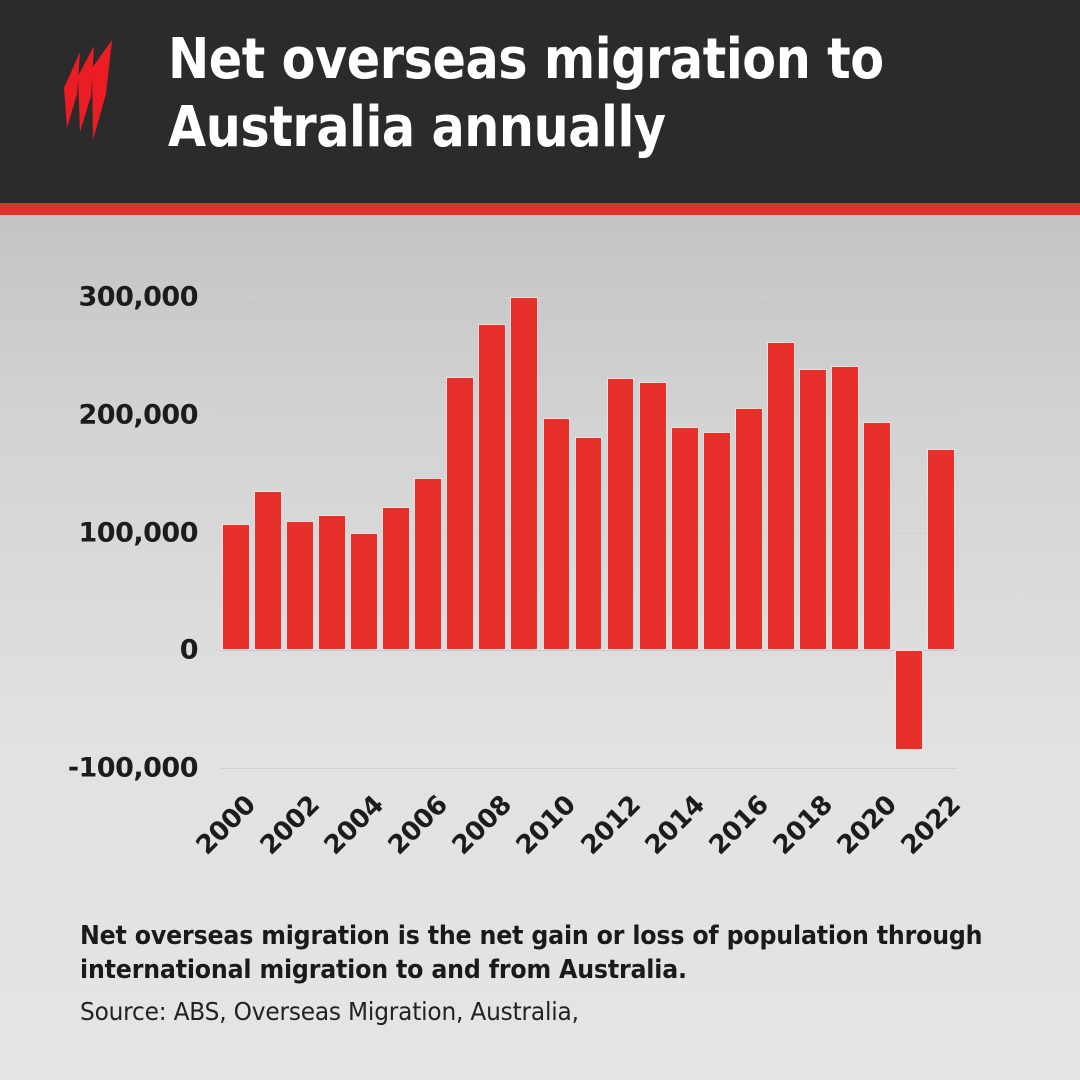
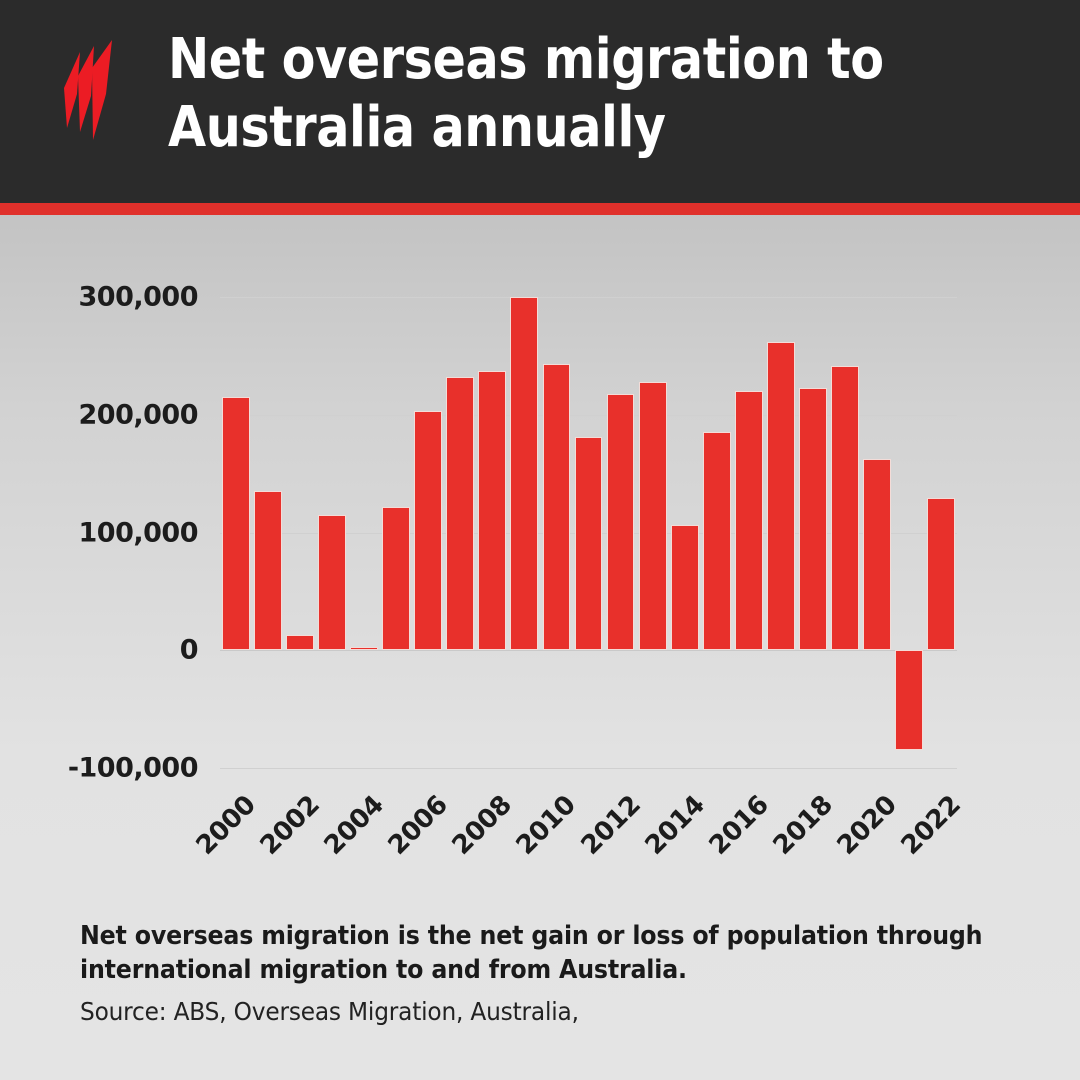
2000: 107000 -> 215000
2002: 110000 -> 13000
2004: 100000 -> 3000
2006: 146000 -> 203000
2008: 277000 -> 237000
2010: 197000 -> 243000
2012: 231000 -> 218000
2014: 190000 -> 106000
2016: 206000 -> 220000
2018: 239000 -> 223000
2020: 194000 -> 162000
2022: 171000 -> 129000
